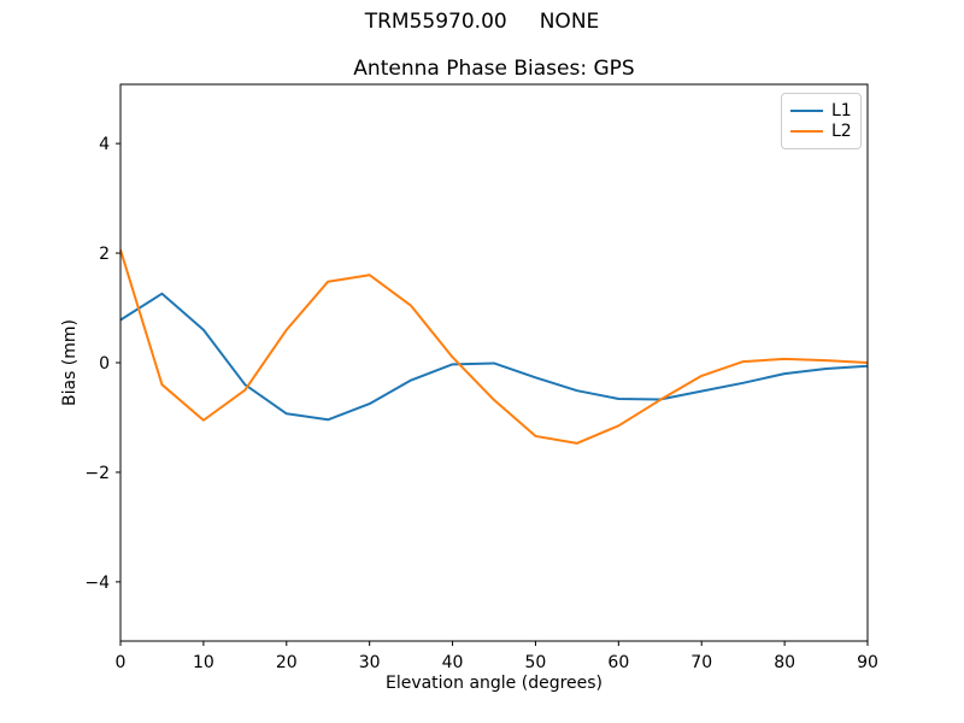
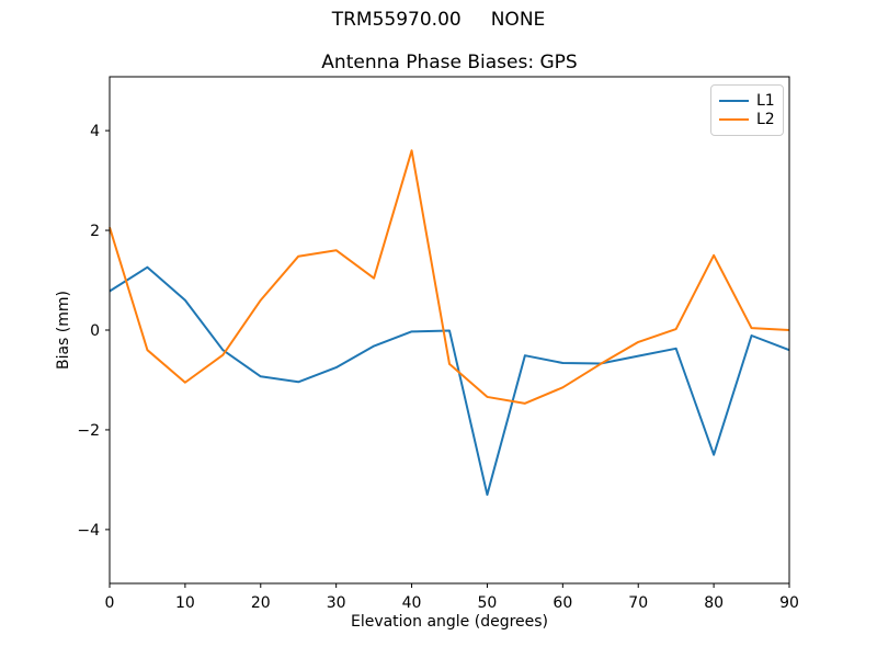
L2/40: 0.1 -> 3.6
L1/50: -0.3 -> -3.3
L1/80: -0.2 -> -2.5
L2/80: 0.1 -> 1.5
L1/90: -0.1 -> -0.4
